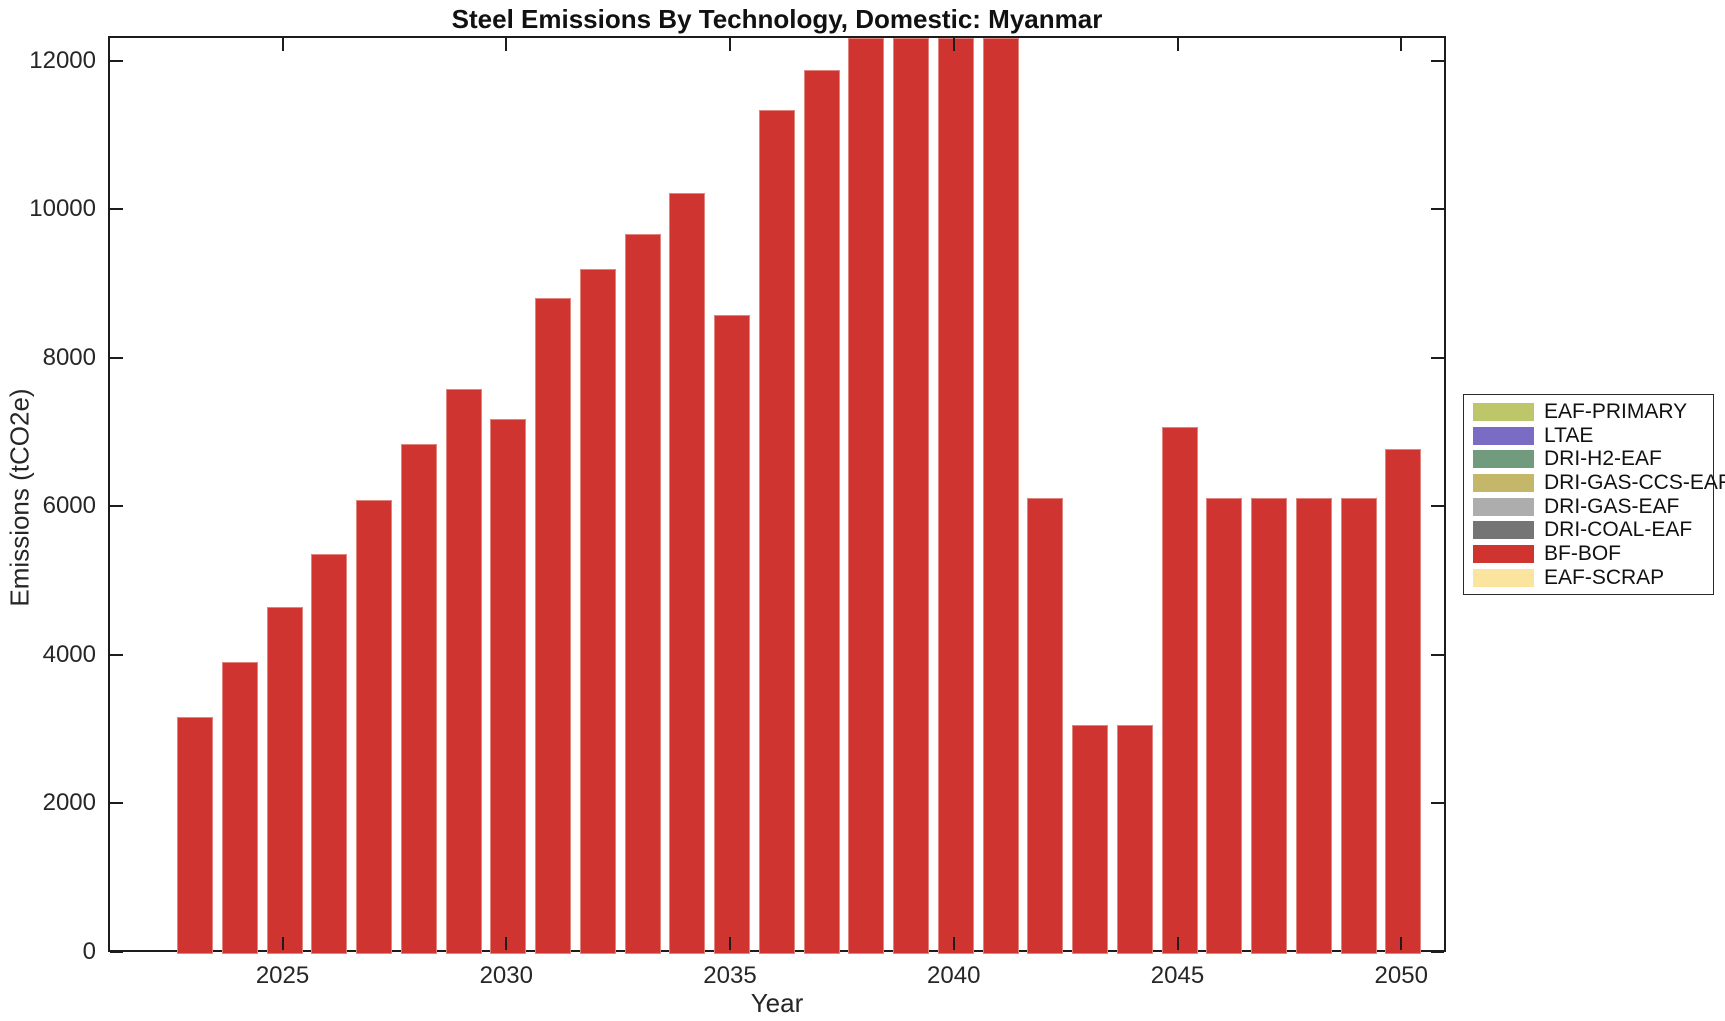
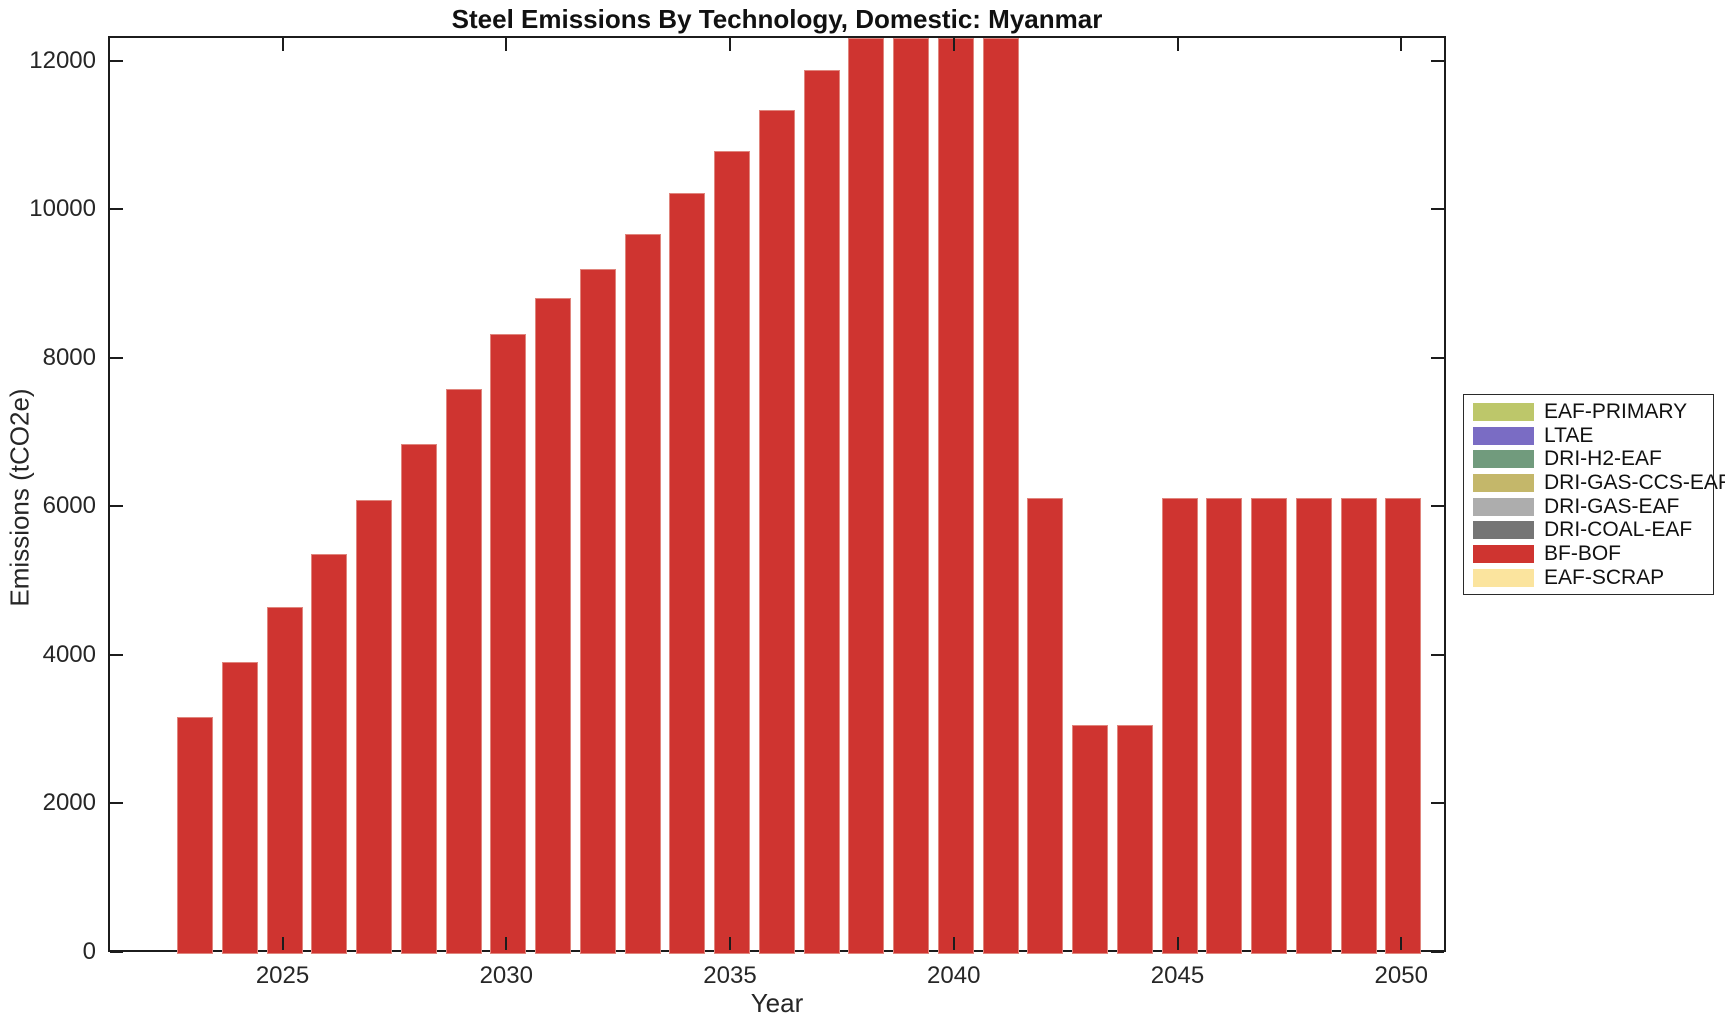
2030: 7200 -> 8400
2035: 8600 -> 10800
2045: 7100 -> 6100
2050: 6800 -> 6100
